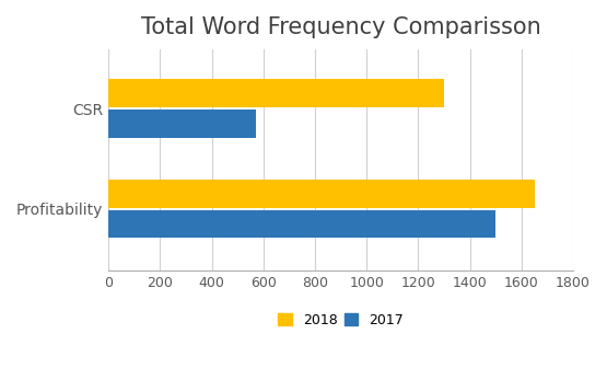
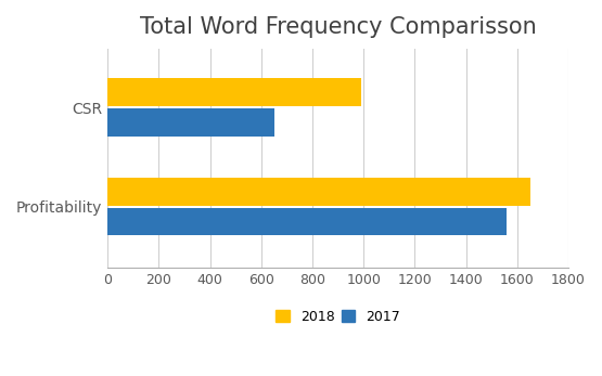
2018/CSR: 1300 -> 990
2017/CSR: 570 -> 650
2017/Profitability: 1500 -> 1560
